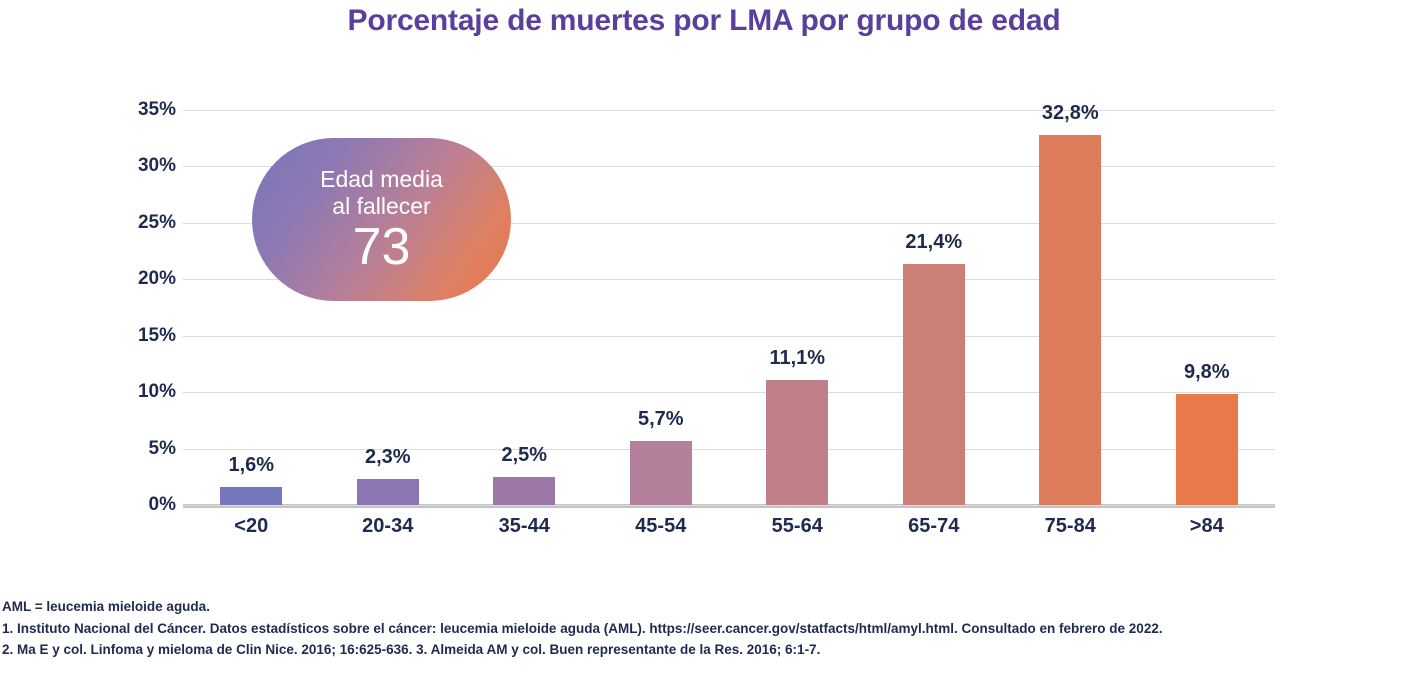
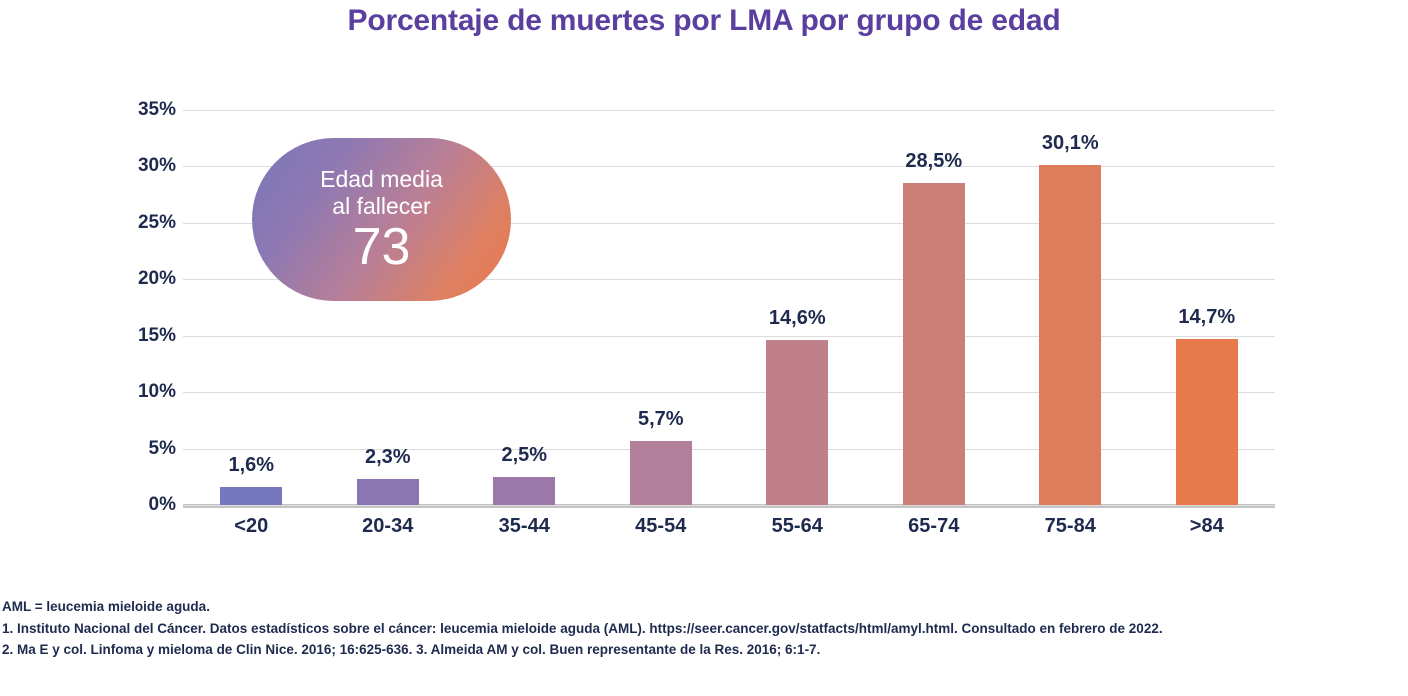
55-64: 11,1% -> 14,6%
65-74: 21,4% -> 28,5%
75-84: 32,8% -> 30,1%
>84: 9,8% -> 14,7%
